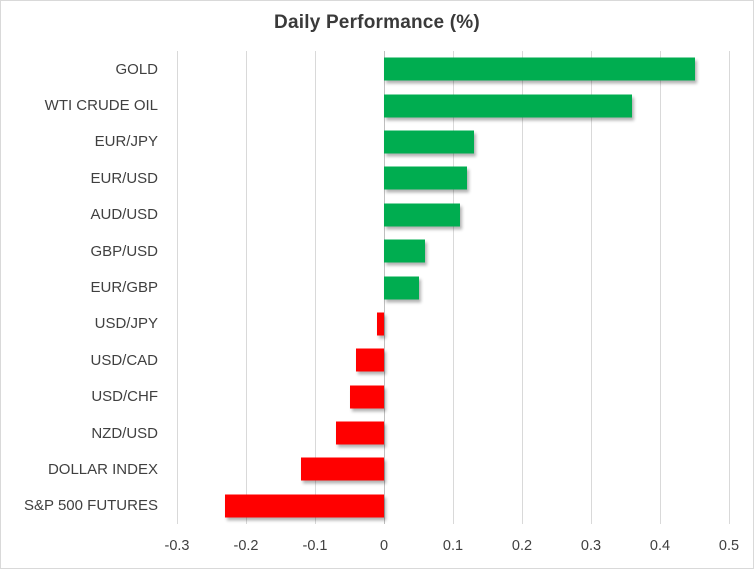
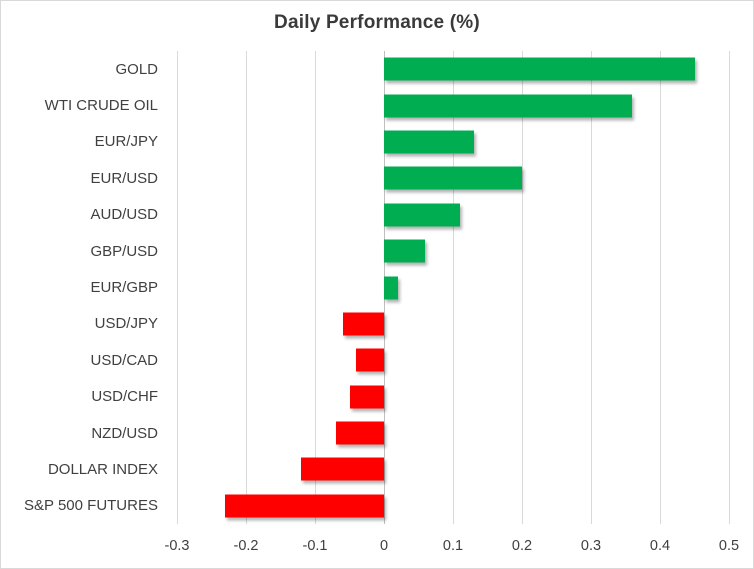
EUR/USD: 0.12 -> 0.20
EUR/GBP: 0.05 -> 0.02
USD/JPY: -0.01 -> -0.06
